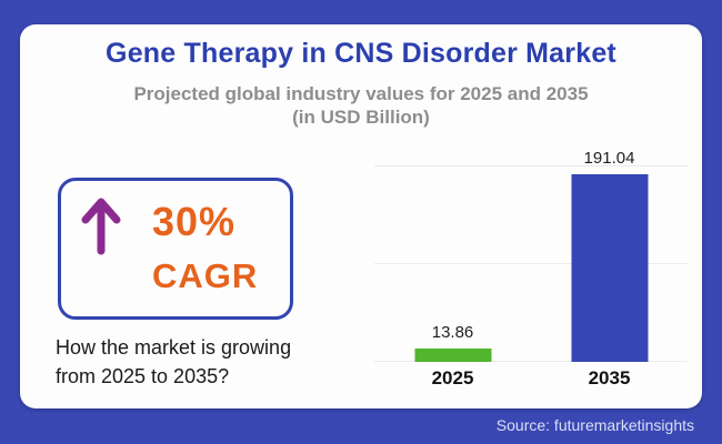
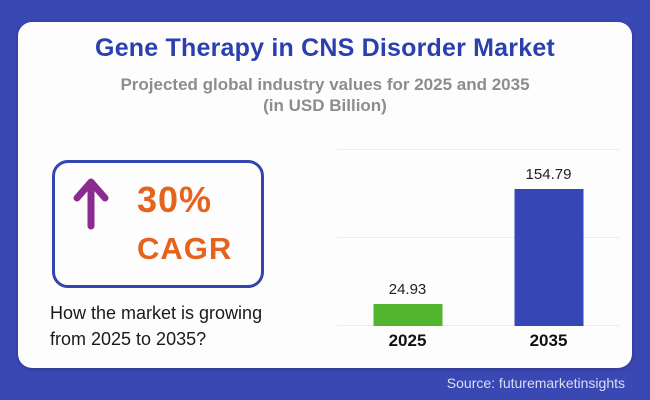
2025: 13.86 -> 24.93
2035: 191.04 -> 154.79
